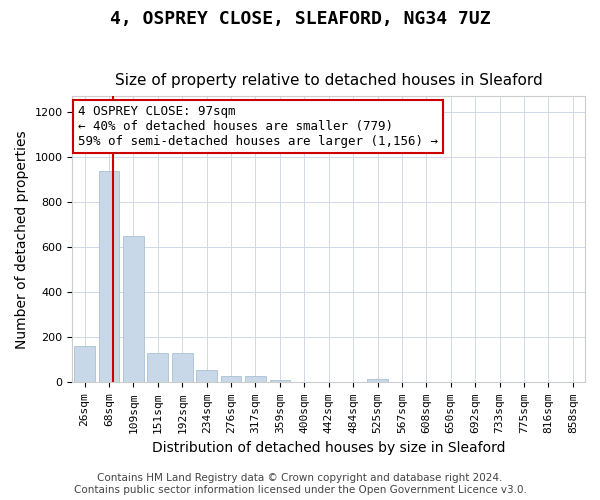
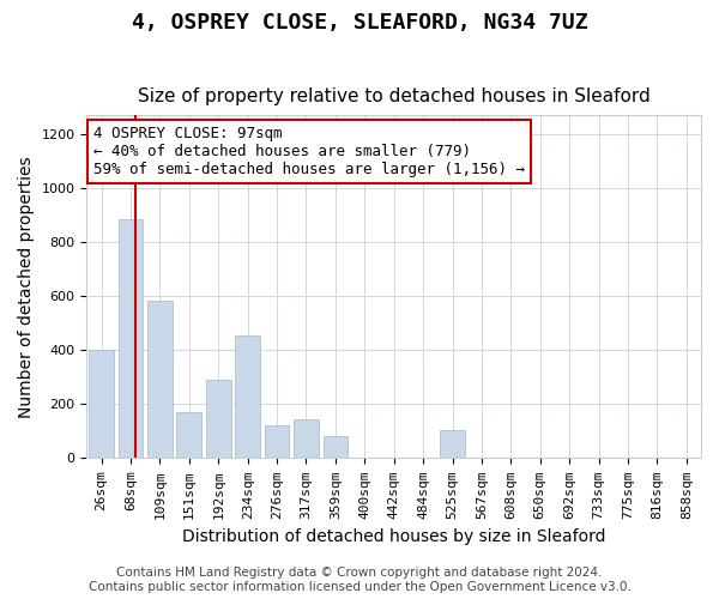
26sqm: 160 -> 400
68sqm: 940 -> 885
109sqm: 650 -> 585
151sqm: 130 -> 170
192sqm: 130 -> 290
234sqm: 57 -> 455
276sqm: 28 -> 120
317sqm: 28 -> 145
359sqm: 11 -> 80
525sqm: 14 -> 105
